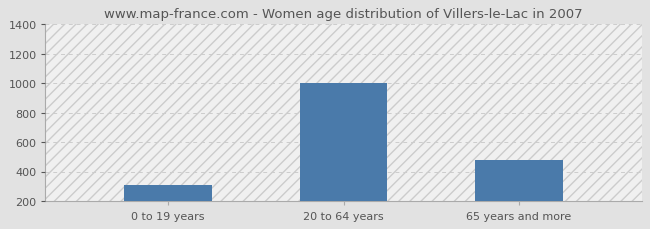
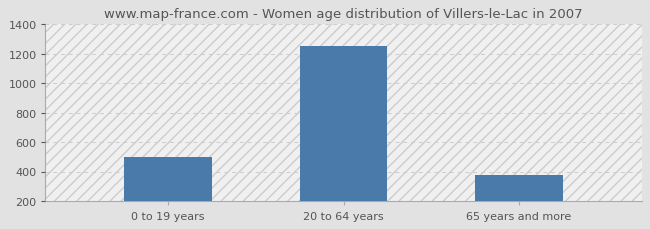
0 to 19 years: 310 -> 500
20 to 64 years: 1000 -> 1250
65 years and more: 480 -> 380
